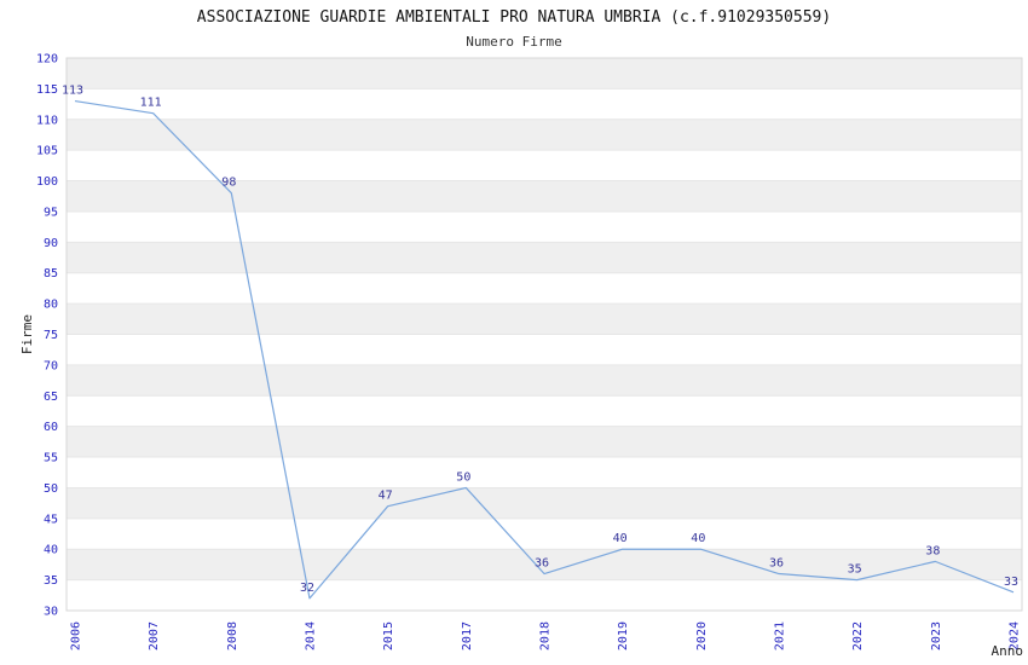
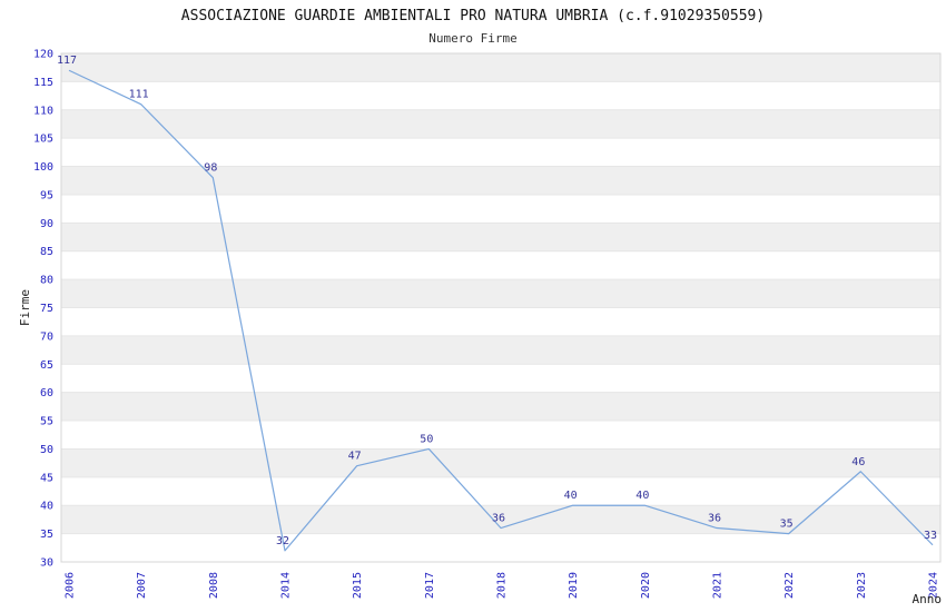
2006: 113 -> 117
2023: 38 -> 46
